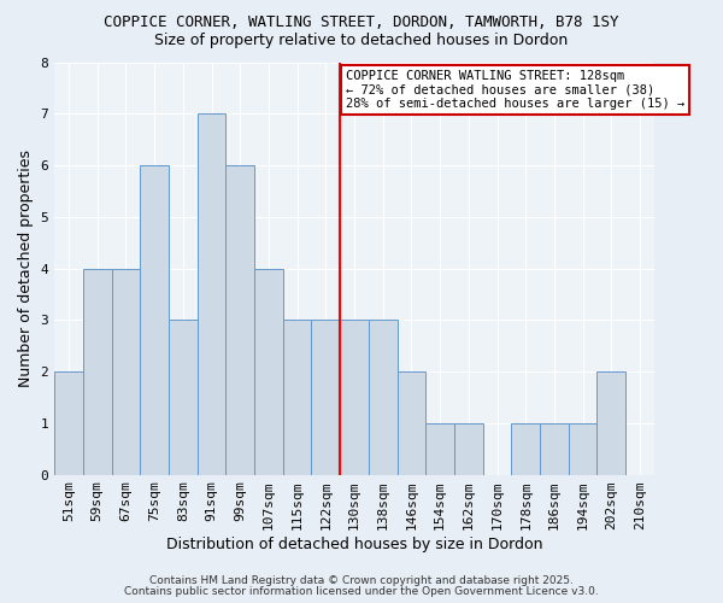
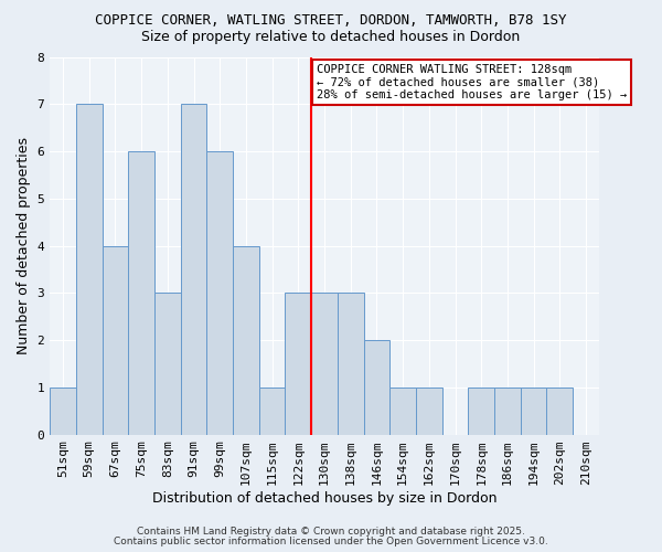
51sqm: 2 -> 1
59sqm: 4 -> 7
115sqm: 3 -> 1
202sqm: 2 -> 1
